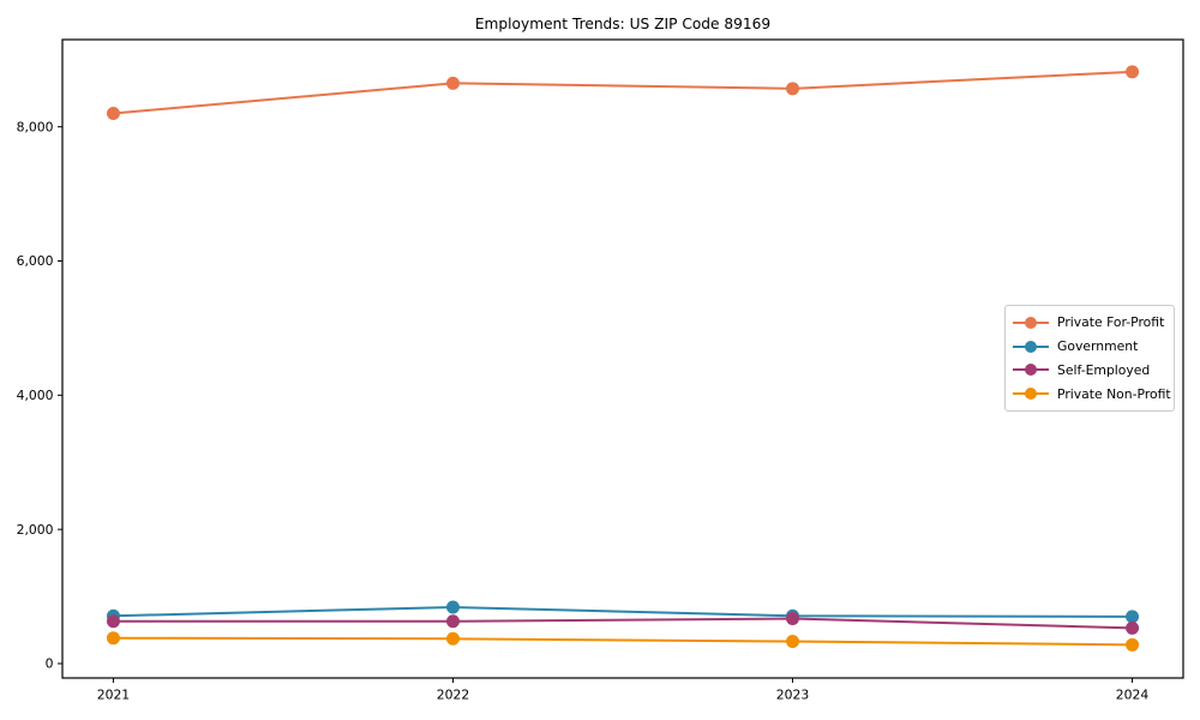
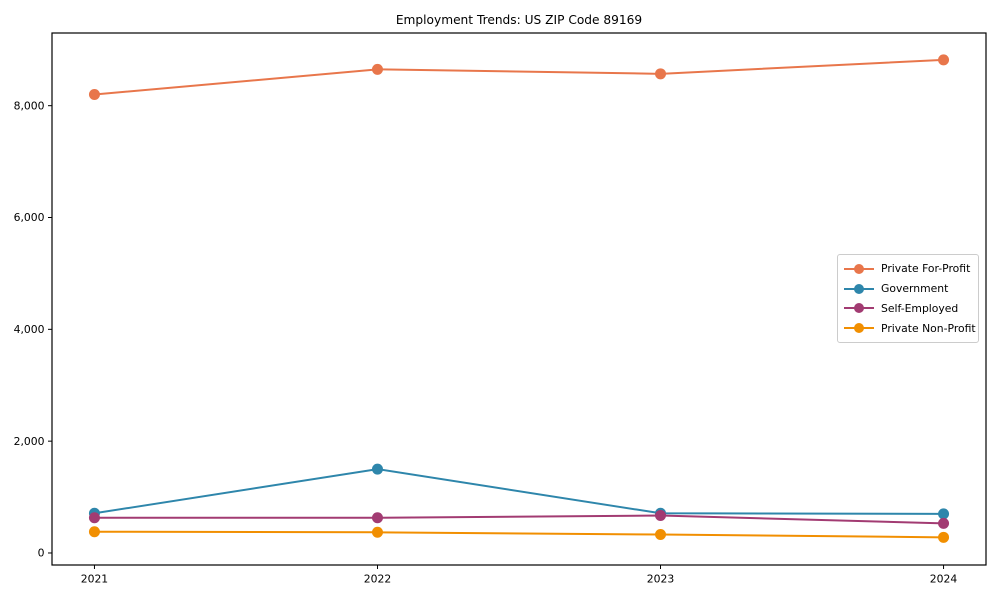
Government/2022: 800 -> 1500
